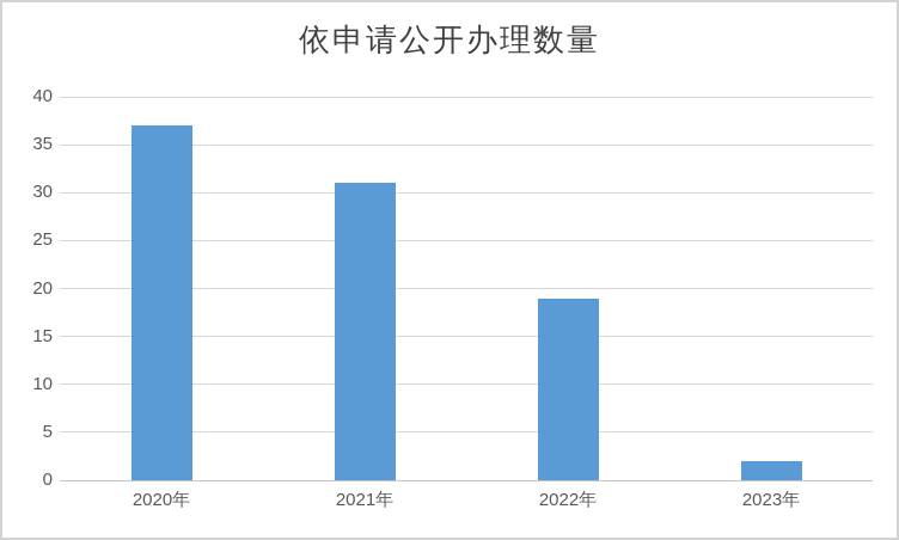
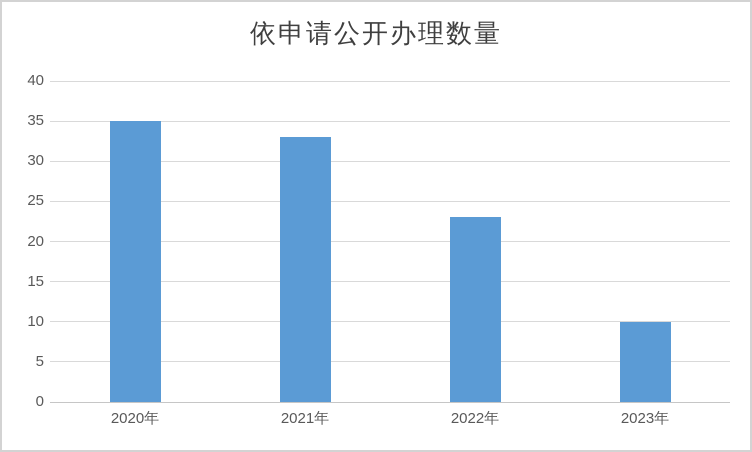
2020年: 37 -> 35
2021年: 31 -> 33
2022年: 19 -> 23
2023年: 2 -> 10
